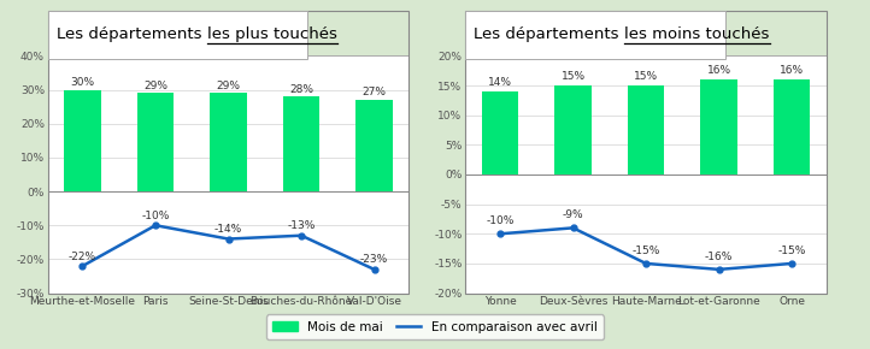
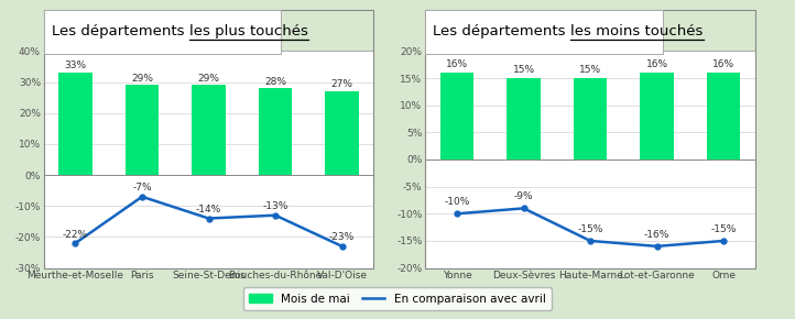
Mois de mai/Meurthe-et-Moselle: 30% -> 33%
En comparaison avec avril/Paris: -10% -> -7%
Mois de mai/Yonne: 14% -> 16%
